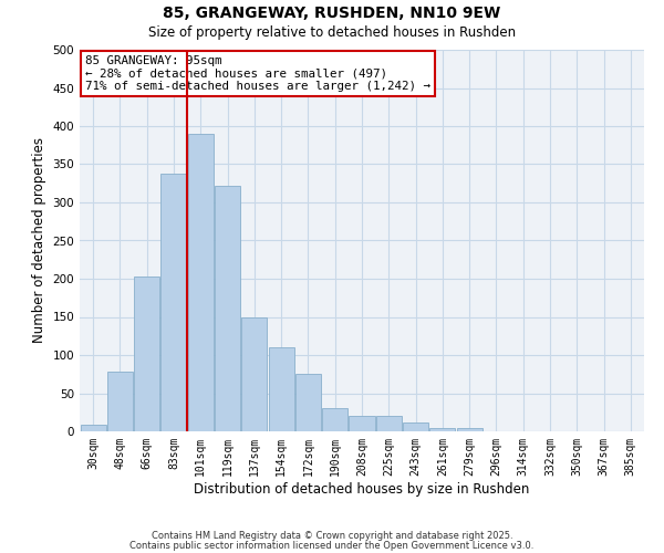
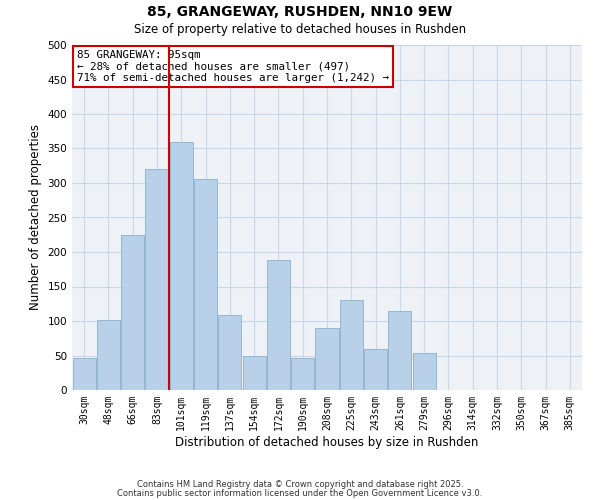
30sqm: 8 -> 46
48sqm: 78 -> 102
66sqm: 203 -> 224
83sqm: 337 -> 320
101sqm: 390 -> 360
119sqm: 322 -> 306
137sqm: 150 -> 108
154sqm: 110 -> 50
172sqm: 75 -> 188
190sqm: 30 -> 46
208sqm: 20 -> 90
225sqm: 20 -> 130
243sqm: 12 -> 60
261sqm: 5 -> 114
279sqm: 5 -> 54
